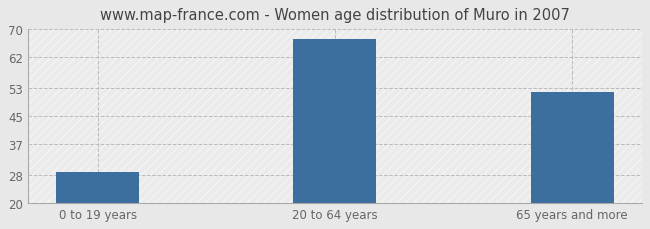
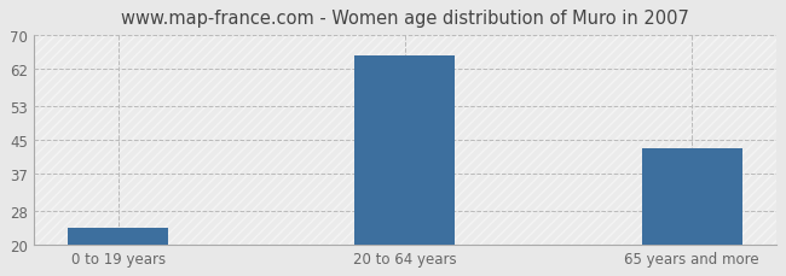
0 to 19 years: 29 -> 24
20 to 64 years: 67 -> 65
65 years and more: 52 -> 43
